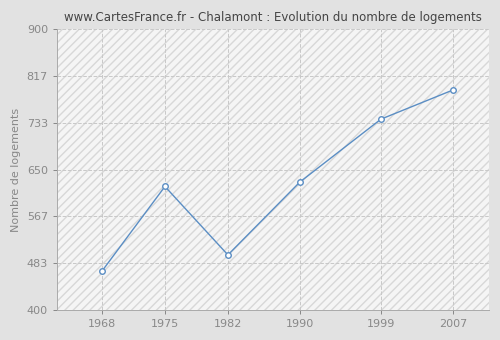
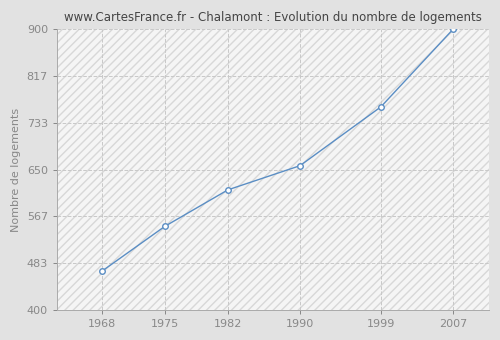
1975: 620 -> 549
1982: 498 -> 614
1990: 628 -> 657
1999: 740 -> 762
2007: 792 -> 900
